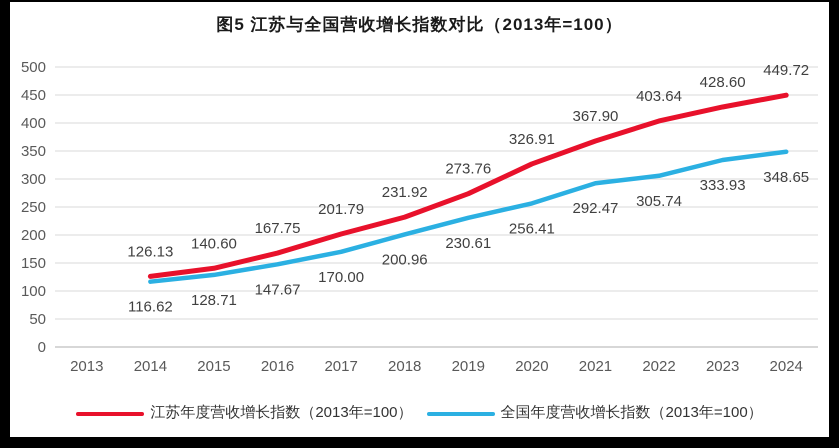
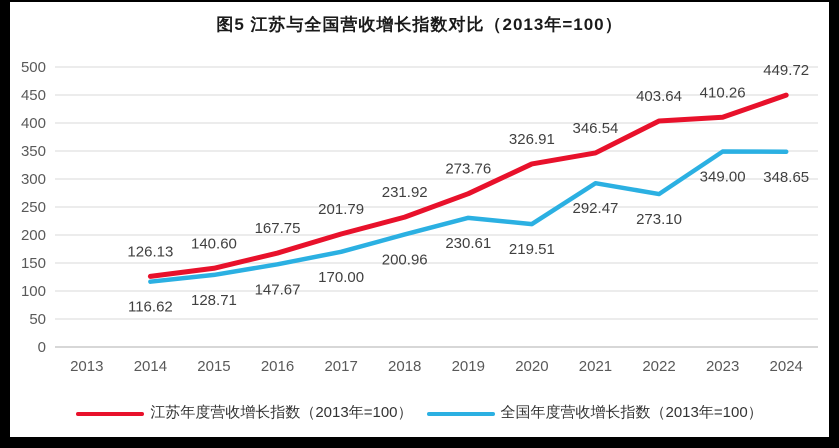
全国年度营收增长指数（2013年=100）/2020: 256.41 -> 219.51
江苏年度营收增长指数（2013年=100）/2021: 367.90 -> 346.54
全国年度营收增长指数（2013年=100）/2022: 305.74 -> 273.10
江苏年度营收增长指数（2013年=100）/2023: 428.60 -> 410.26
全国年度营收增长指数（2013年=100）/2023: 333.93 -> 349.00
